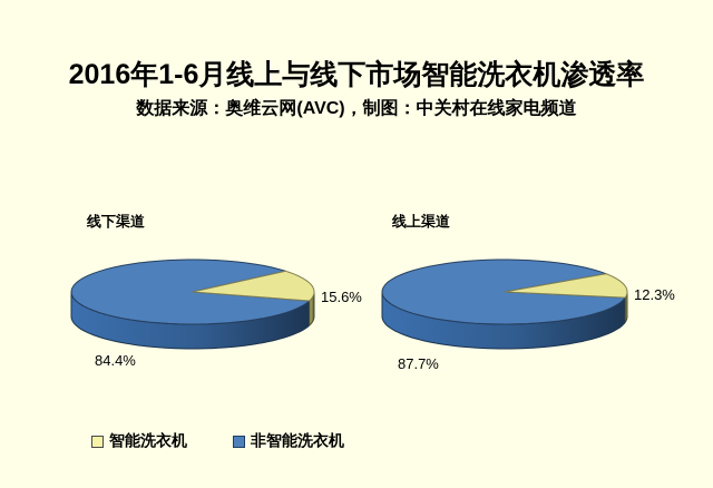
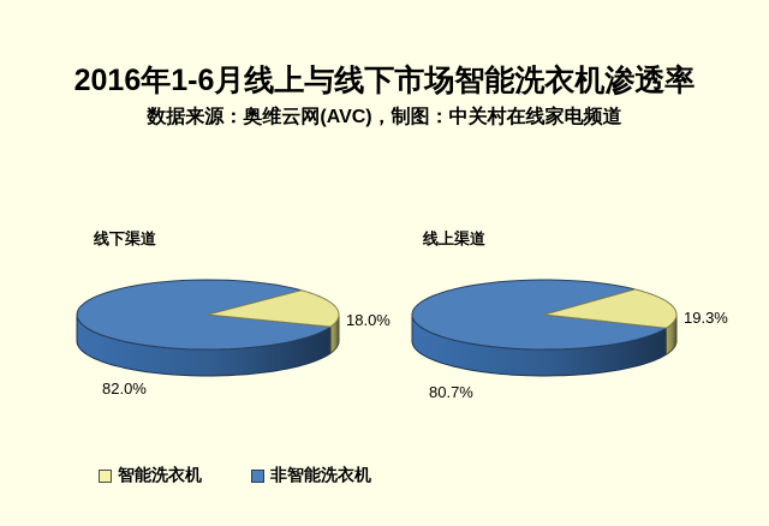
线下渠道/智能洗衣机: 15.6% -> 18.0%
线下渠道/非智能洗衣机: 84.4% -> 82.0%
线上渠道/智能洗衣机: 12.3% -> 19.3%
线上渠道/非智能洗衣机: 87.7% -> 80.7%
